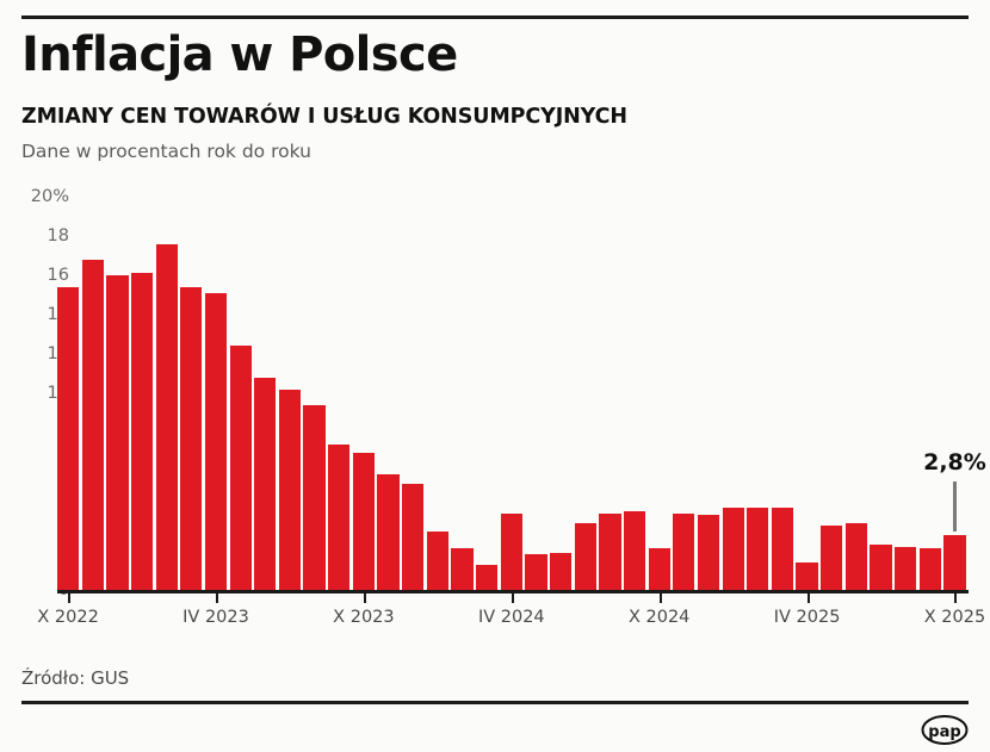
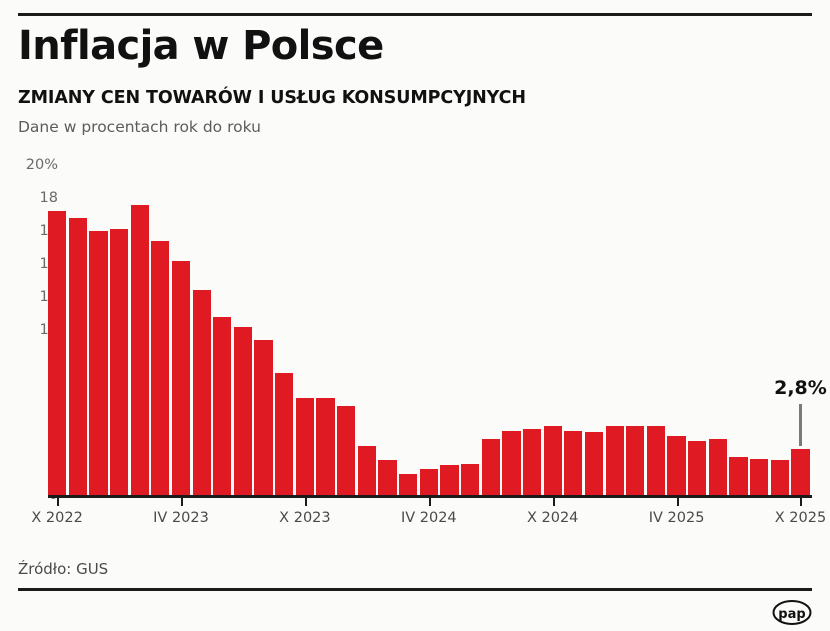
X 2022: 15.4% -> 17.2%
IV 2023: 15.1% -> 14.2%
X 2023: 7.0% -> 5.9%
IV 2024: 3.9% -> 1.6%
X 2024: 2.1% -> 4.2%
IV 2025: 1.4% -> 3.6%
